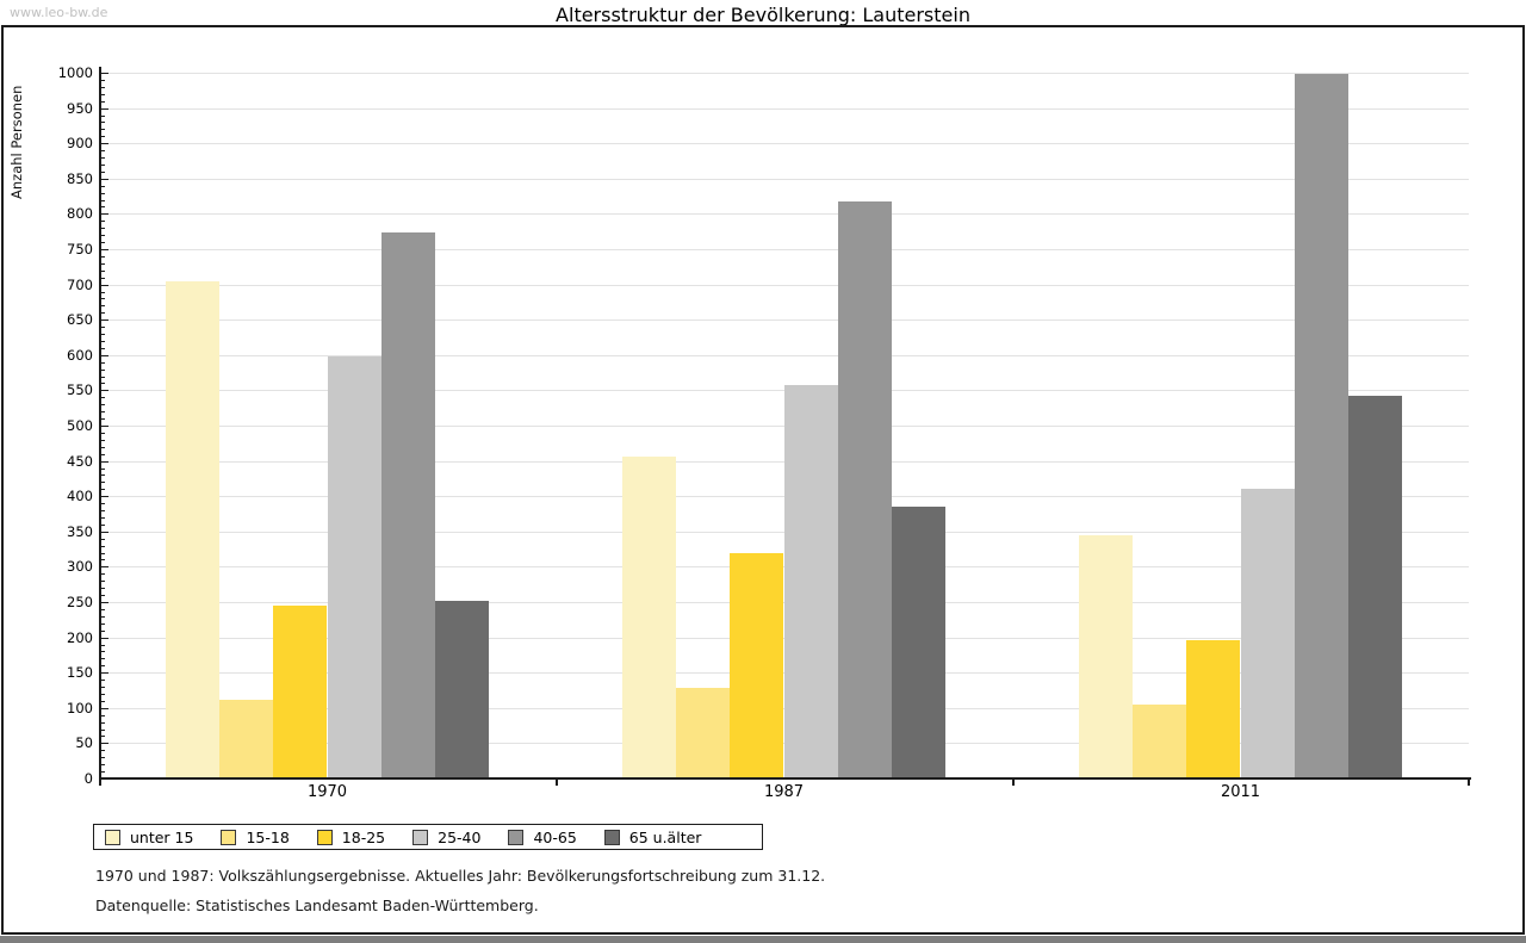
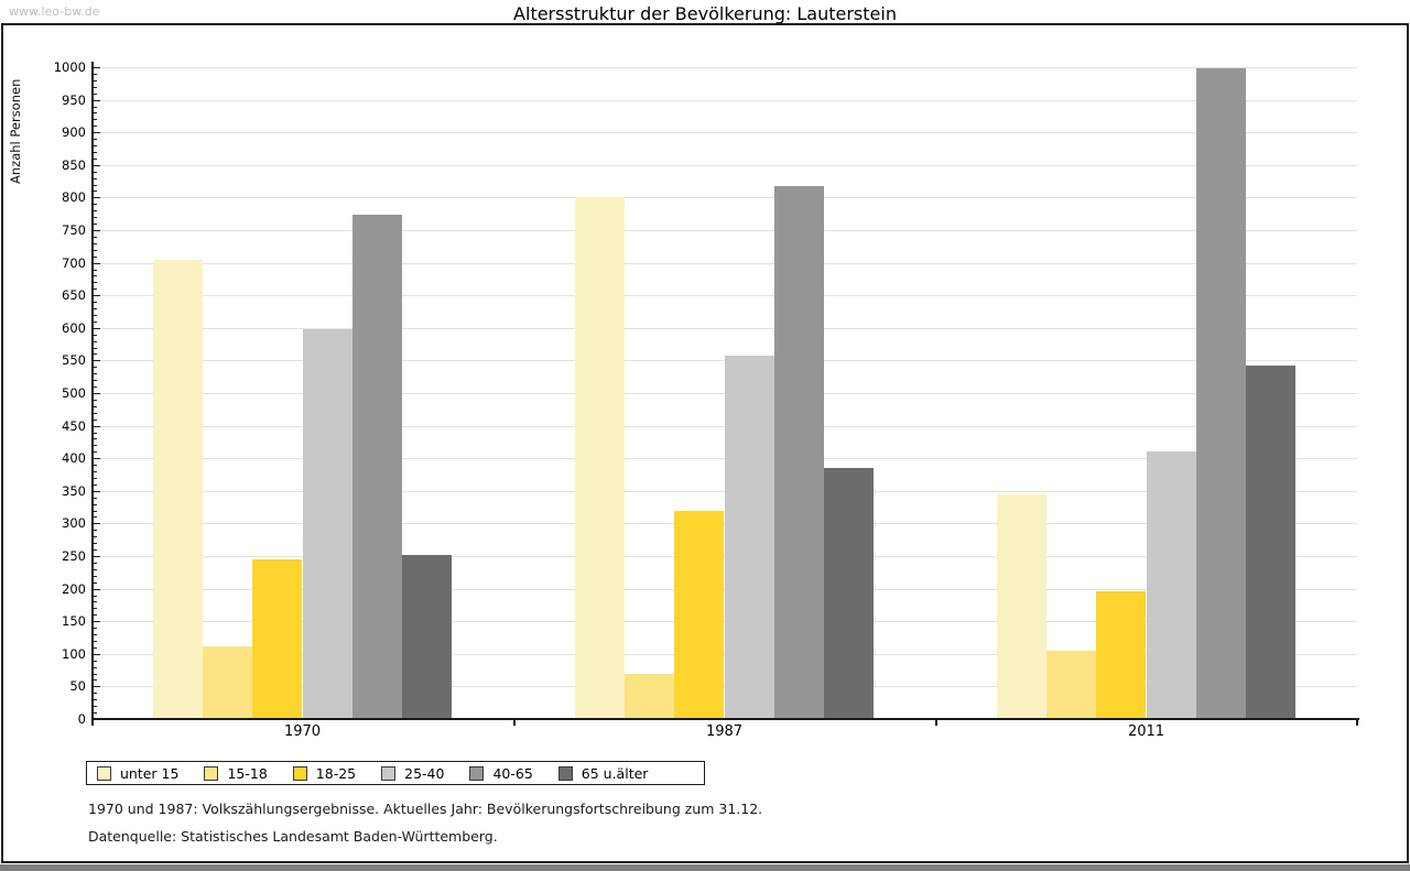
unter 15/1987: 460 -> 800
15-18/1987: 130 -> 70
